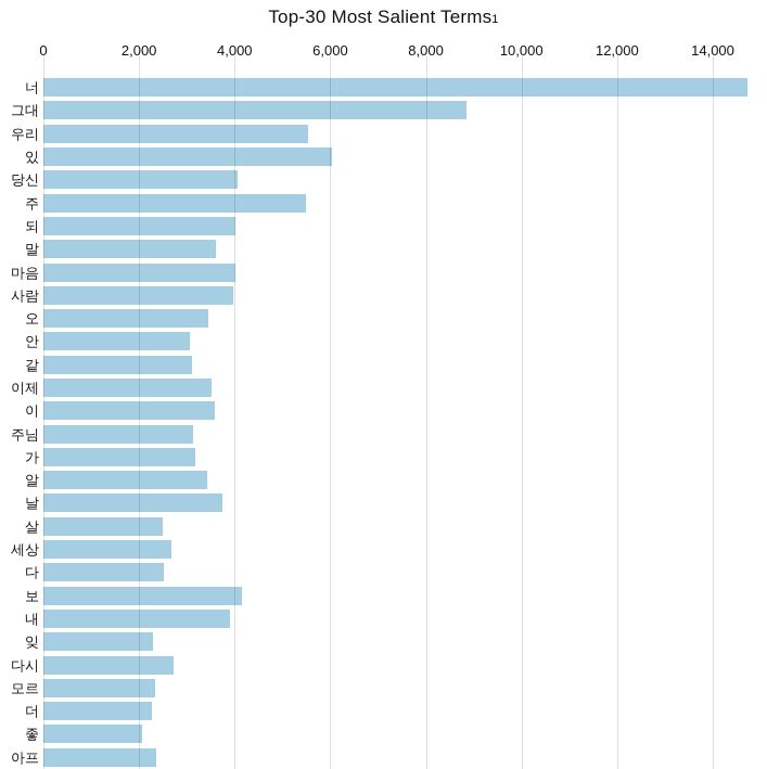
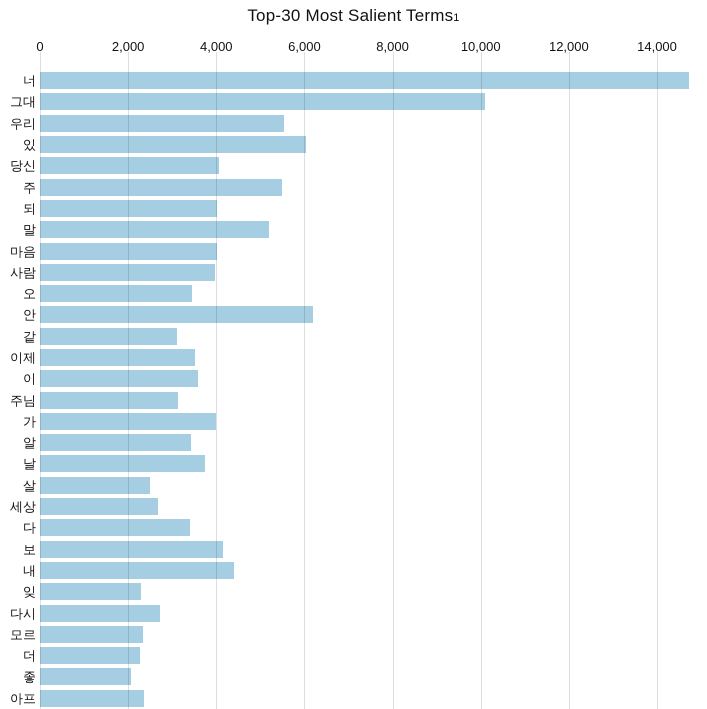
그대: 8800 -> 10100
말: 3600 -> 5200
안: 3100 -> 6200
가: 3200 -> 4000
다: 2500 -> 3400
내: 3900 -> 4400
